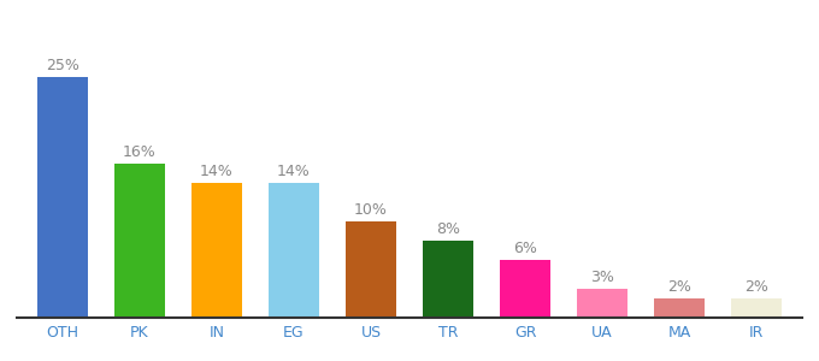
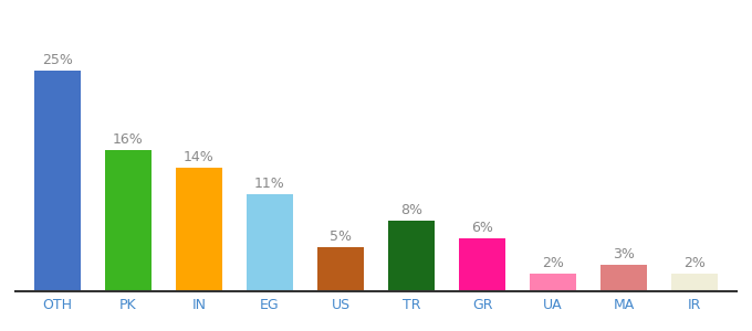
EG: 14% -> 11%
US: 10% -> 5%
UA: 3% -> 2%
MA: 2% -> 3%
